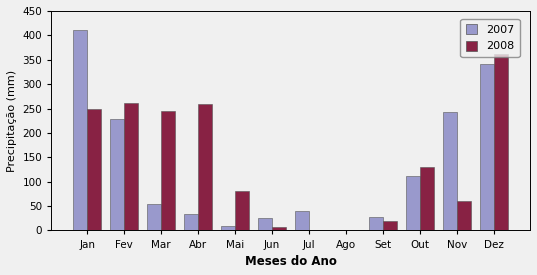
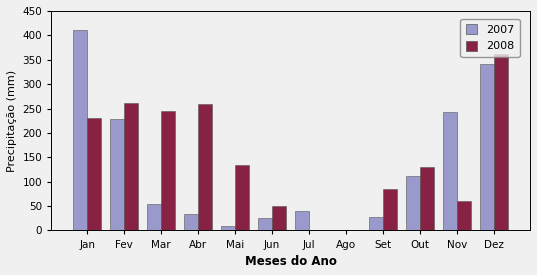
2008/Jan: 250 -> 230
2008/Mai: 80 -> 135
2008/Jun: 8 -> 50
2008/Set: 20 -> 85
